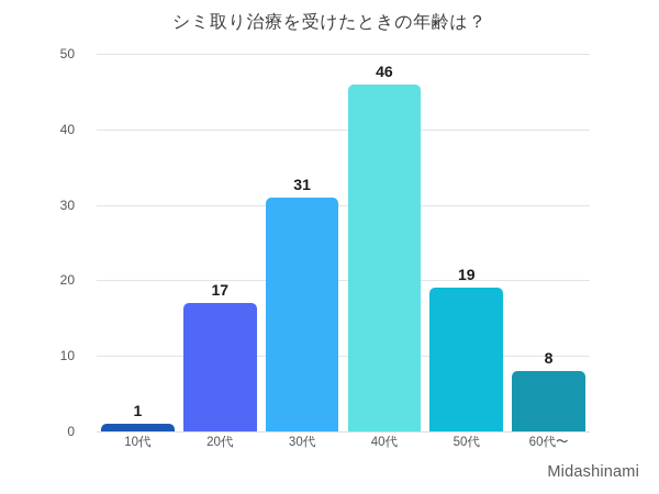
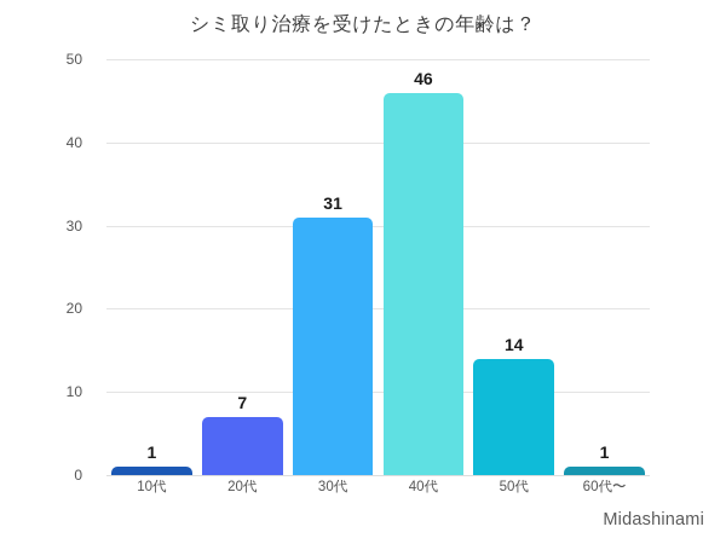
20代: 17 -> 7
50代: 19 -> 14
60代〜: 8 -> 1
